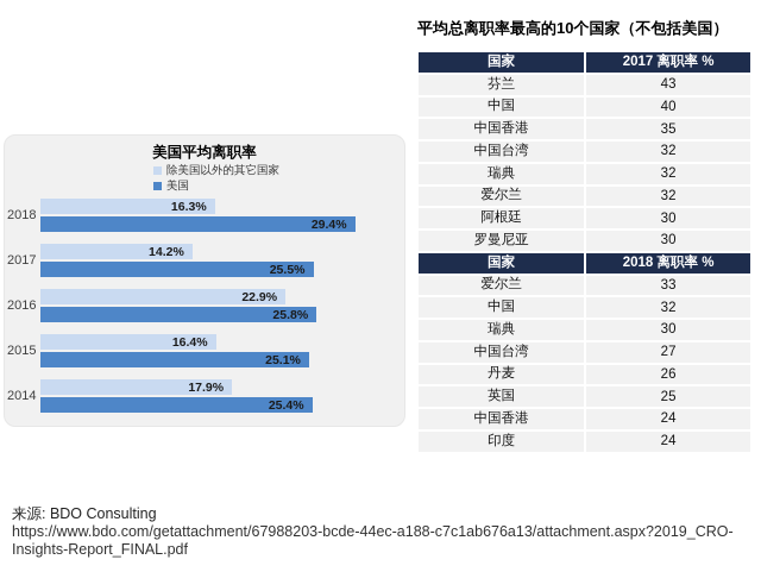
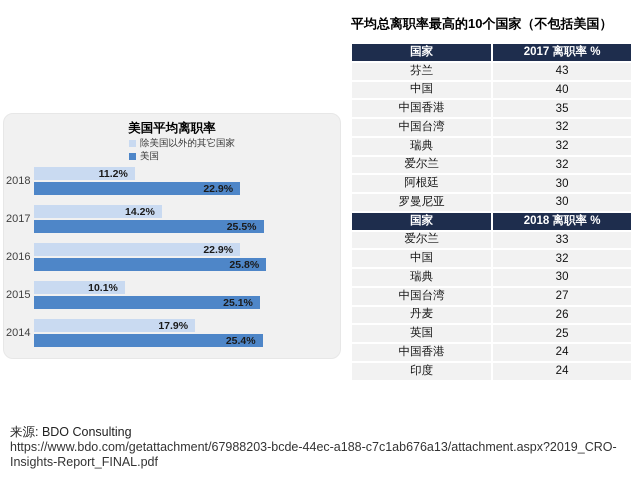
除美国以外的其它国家/2018: 16.3% -> 11.2%
美国/2018: 29.4% -> 22.9%
除美国以外的其它国家/2015: 16.4% -> 10.1%
